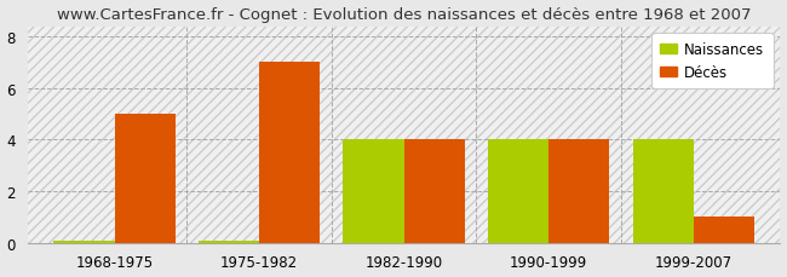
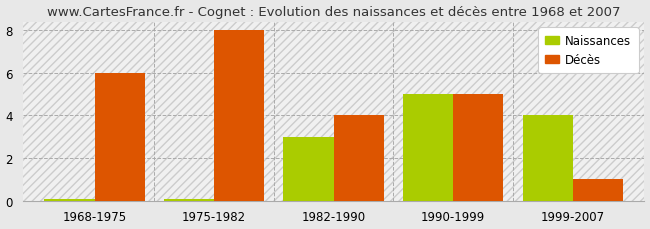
Décès/1968-1975: 5 -> 6
Décès/1975-1982: 7 -> 8
Naissances/1982-1990: 4.0 -> 3.0
Naissances/1990-1999: 4.0 -> 5.0
Décès/1990-1999: 4 -> 5
